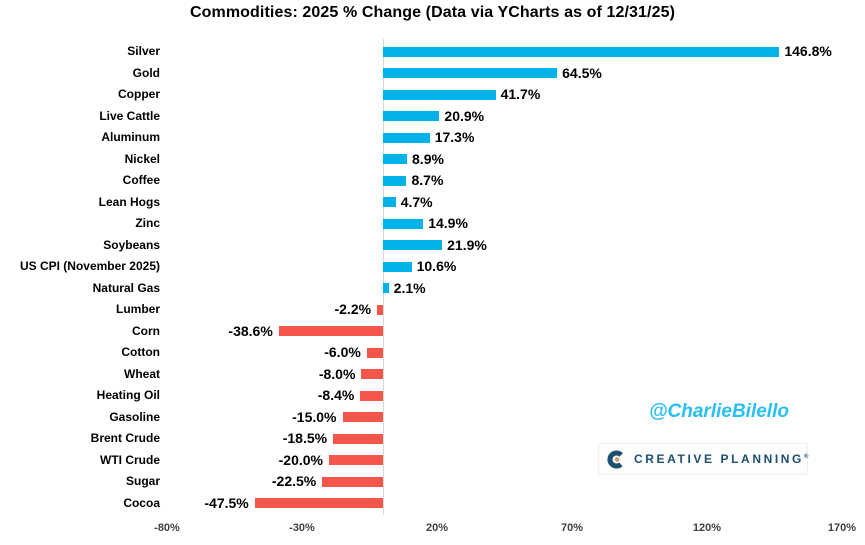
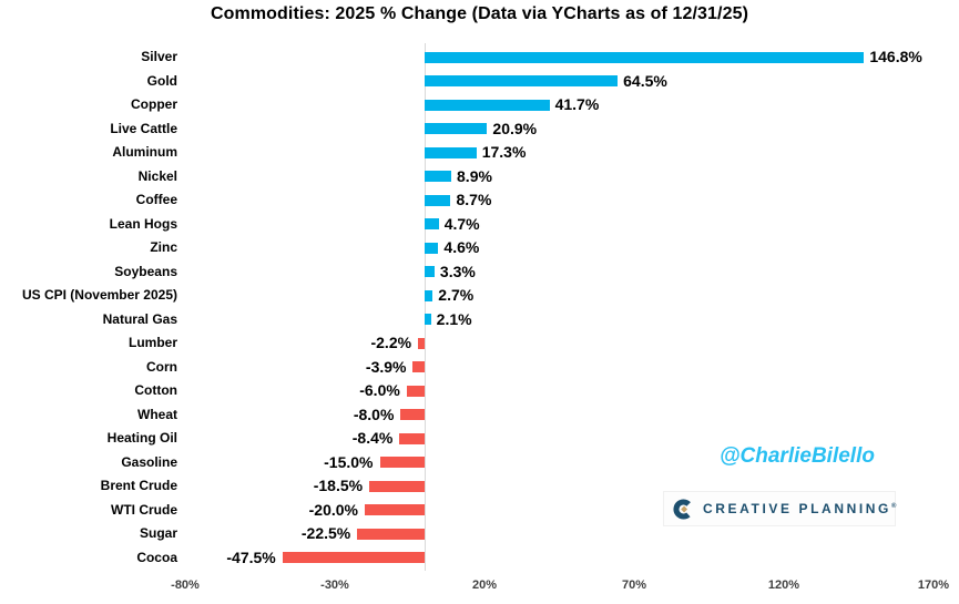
Zinc: 14.9% -> 4.6%
Soybeans: 21.9% -> 3.3%
US CPI (November 2025): 10.6% -> 2.7%
Corn: -38.6% -> -3.9%
